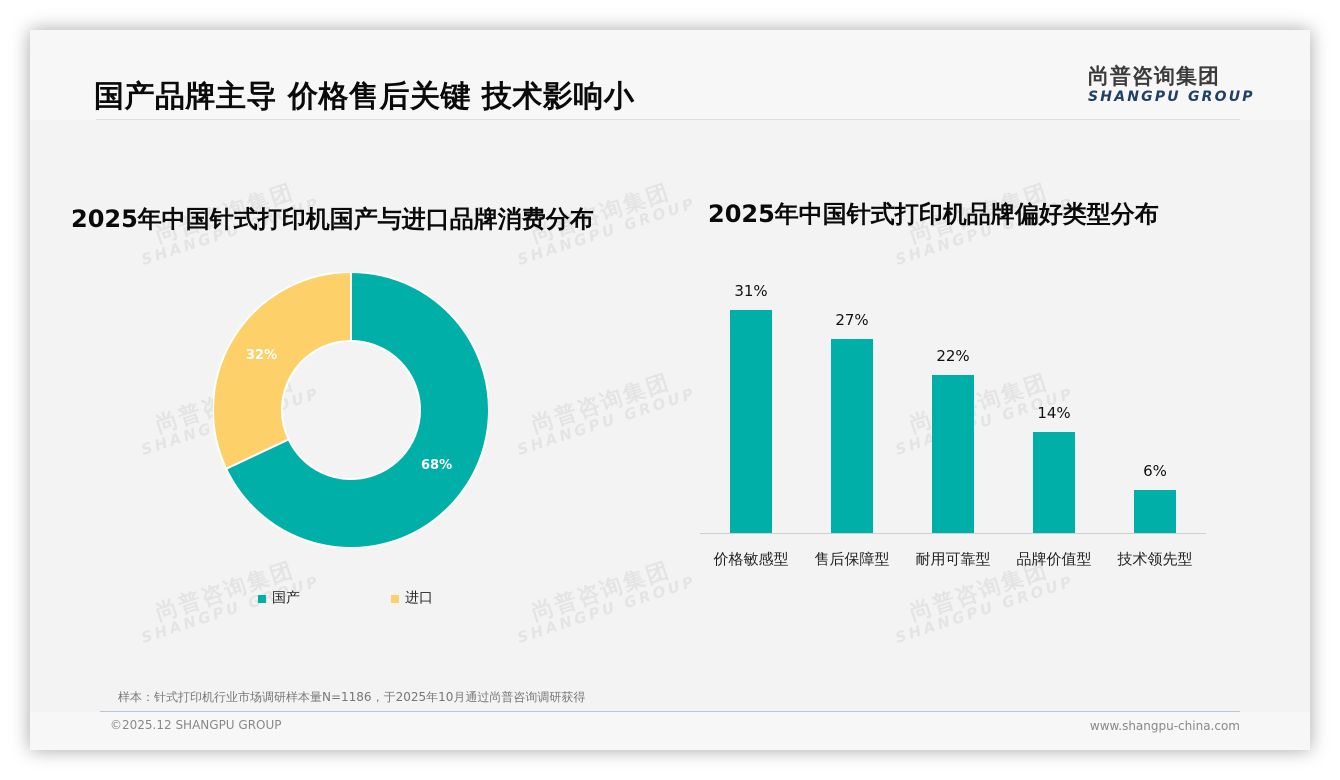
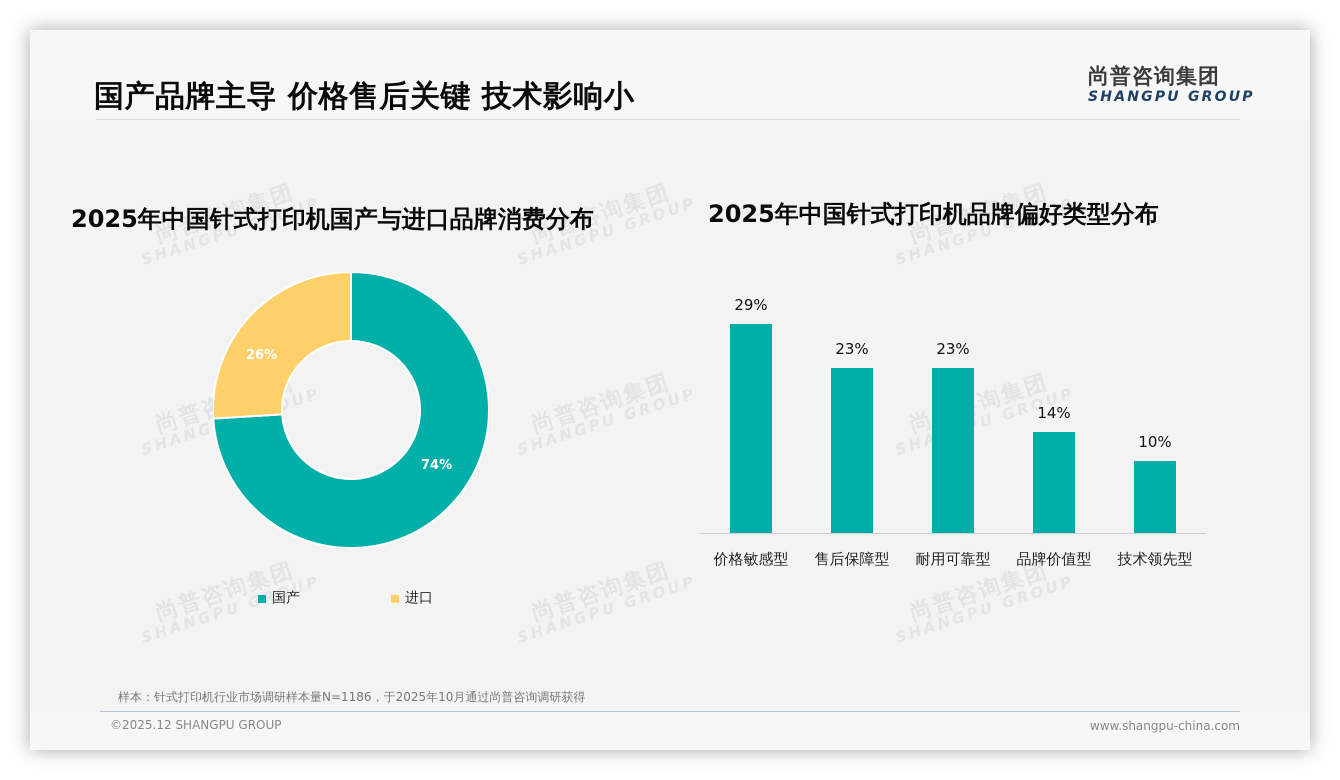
2025年中国针式打印机国产与进口品牌消费分布/国产: 68% -> 74%
2025年中国针式打印机国产与进口品牌消费分布/进口: 32% -> 26%
2025年中国针式打印机品牌偏好类型分布/价格敏感型: 31% -> 29%
2025年中国针式打印机品牌偏好类型分布/售后保障型: 27% -> 23%
2025年中国针式打印机品牌偏好类型分布/耐用可靠型: 22% -> 23%
2025年中国针式打印机品牌偏好类型分布/技术领先型: 6% -> 10%
